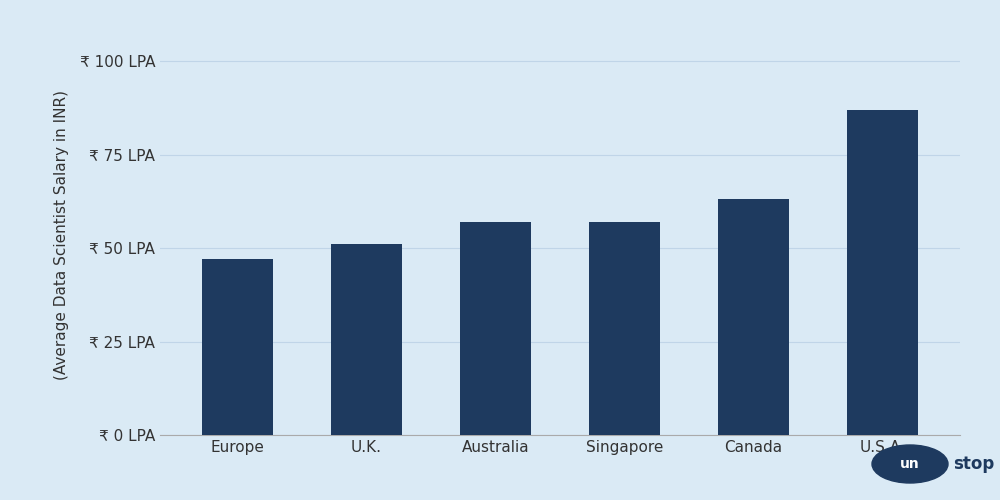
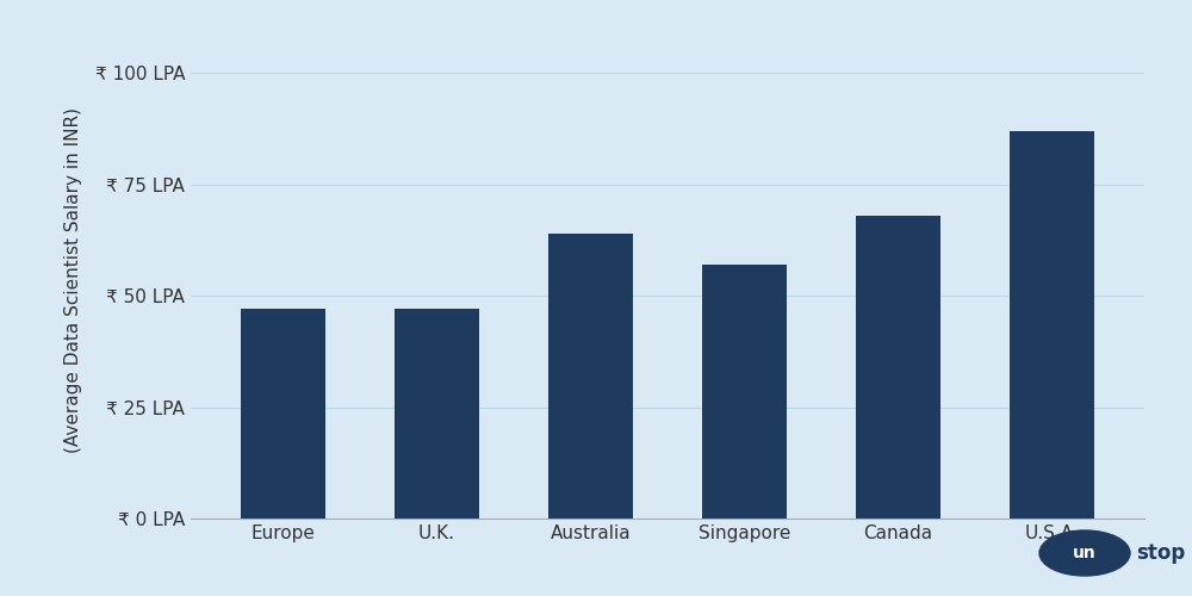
U.K.: ₹ 51 LPA -> ₹ 47 LPA
Australia: ₹ 57 LPA -> ₹ 64 LPA
Canada: ₹ 63 LPA -> ₹ 68 LPA
